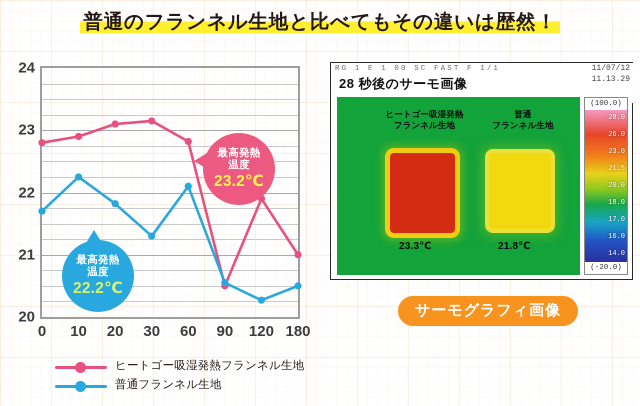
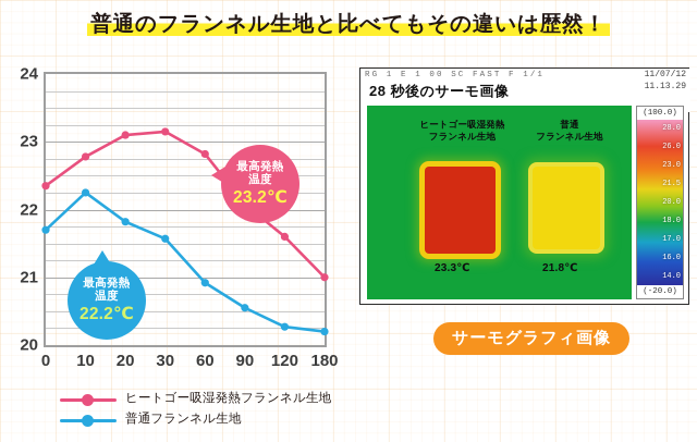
ヒートゴー吸湿発熱フランネル生地/0: 22.8 -> 22.4
ヒートゴー吸湿発熱フランネル生地/10: 22.9 -> 22.8
普通フランネル生地/30: 21.3 -> 21.6
普通フランネル生地/60: 22.1 -> 20.9
ヒートゴー吸湿発熱フランネル生地/90: 20.5 -> 22.1
ヒートゴー吸湿発熱フランネル生地/120: 21.9 -> 21.6
普通フランネル生地/180: 20.5 -> 20.2
